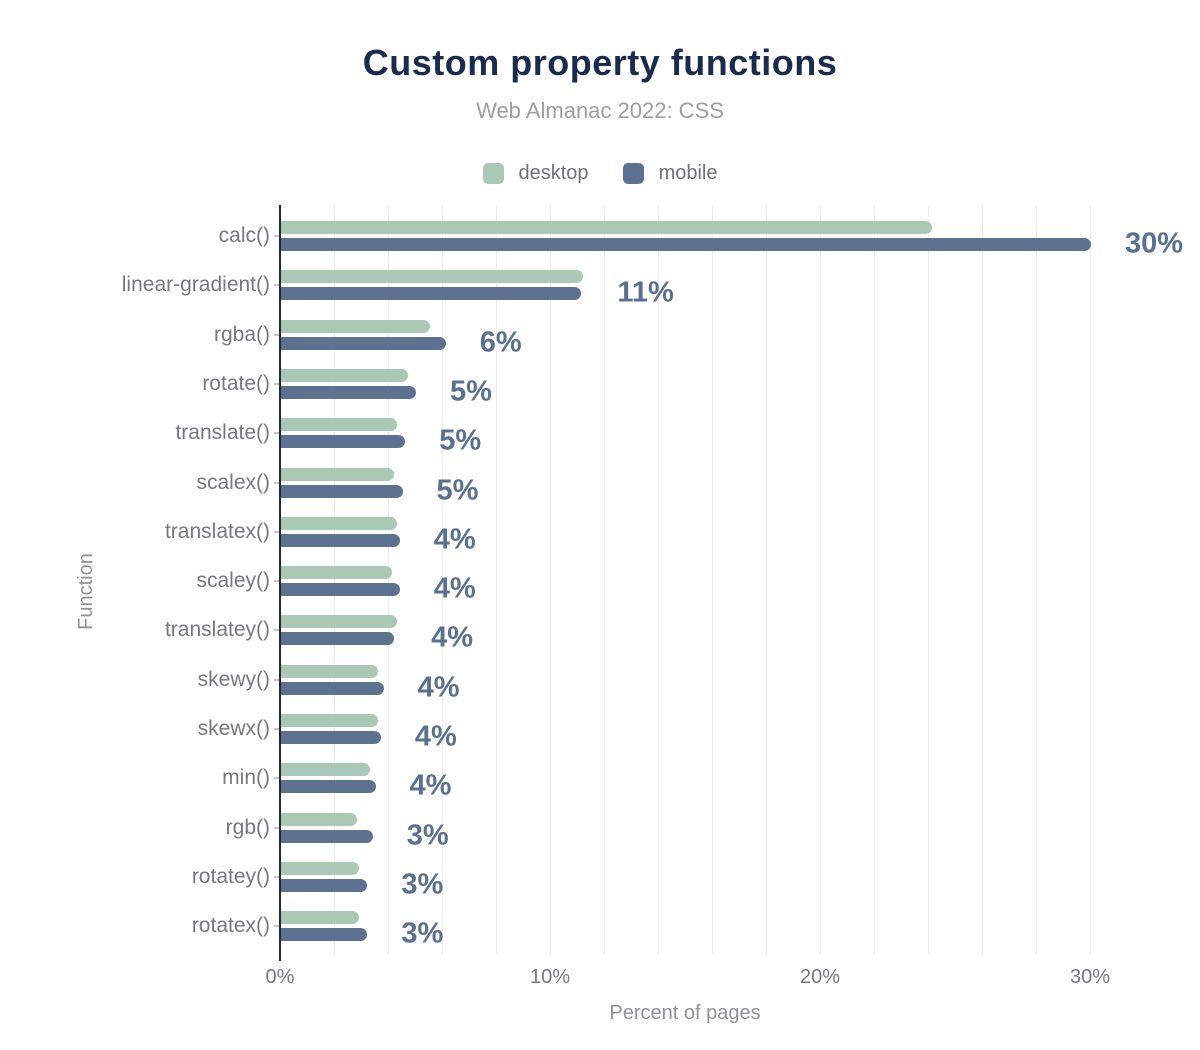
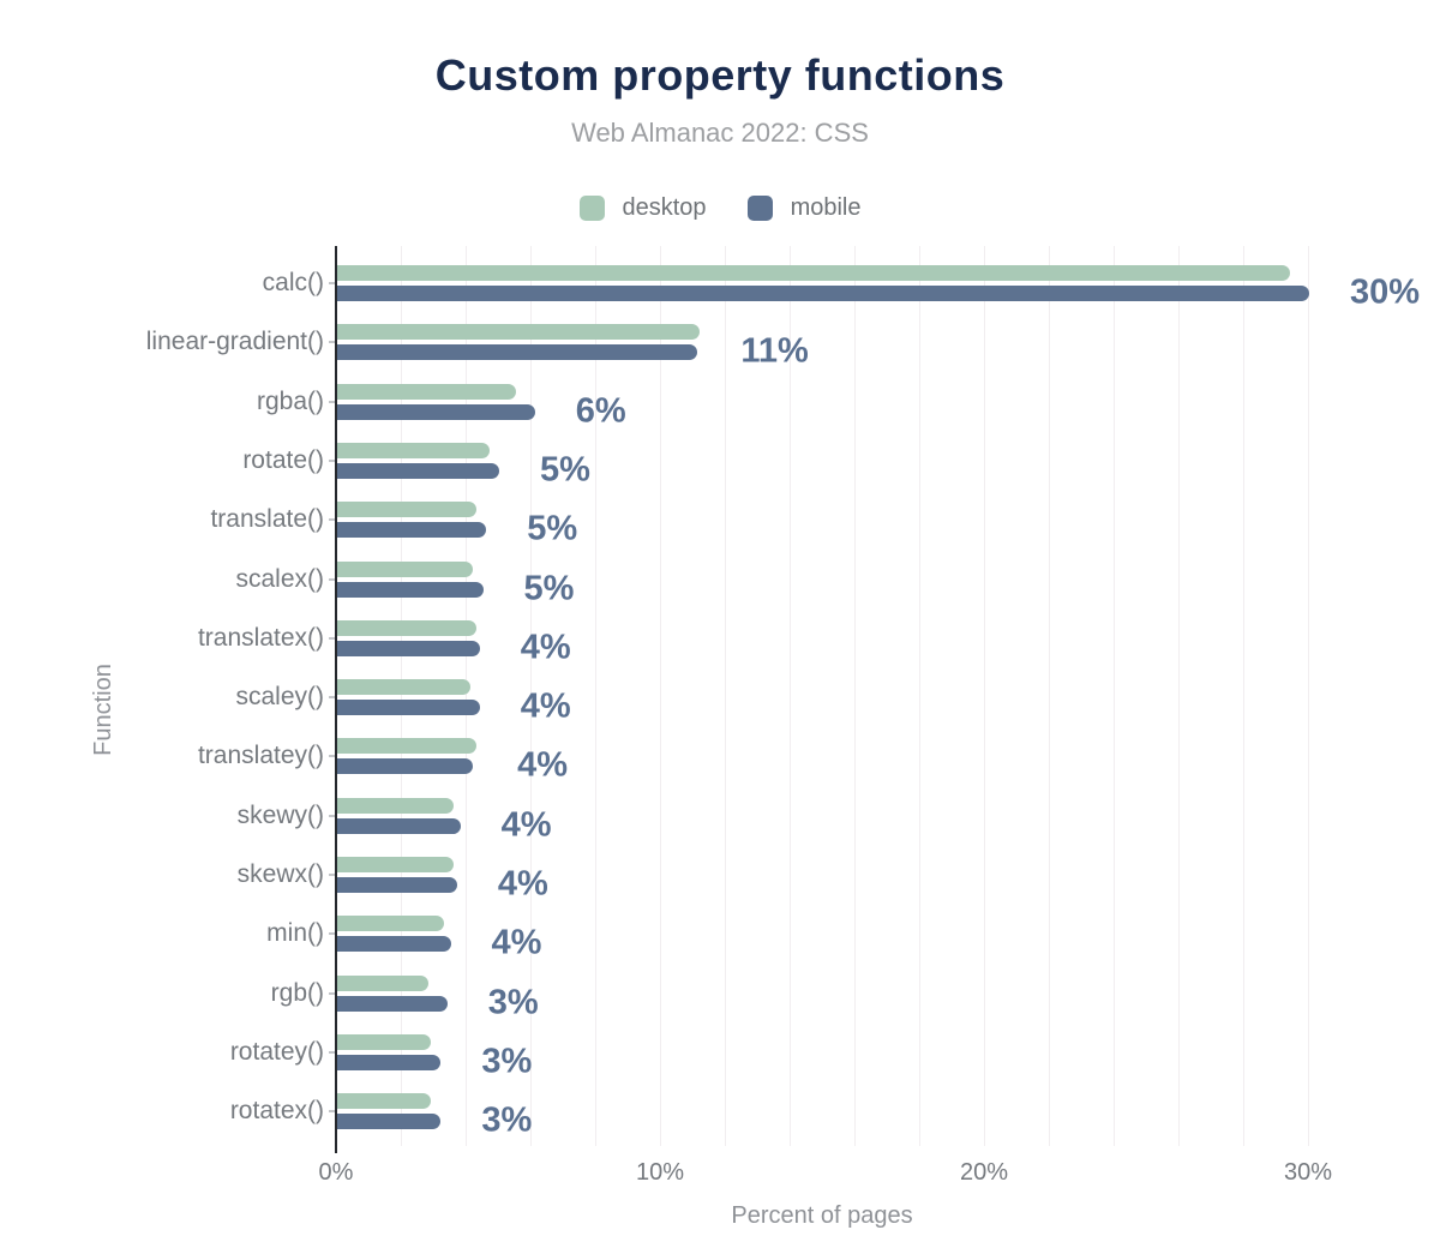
desktop/calc(): 24.1% -> 29.4%
